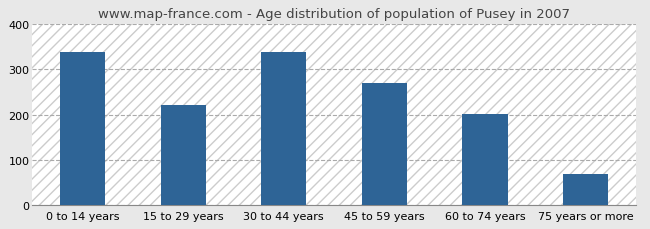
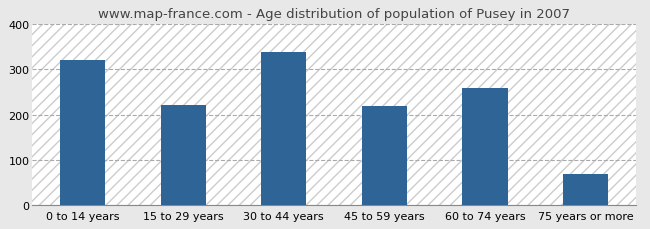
0 to 14 years: 338 -> 320
45 to 59 years: 270 -> 220
60 to 74 years: 202 -> 260
